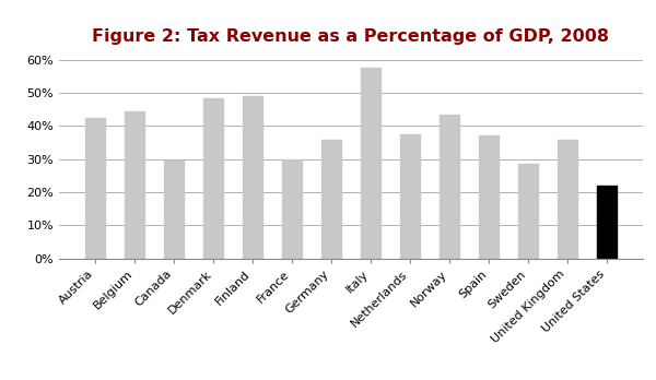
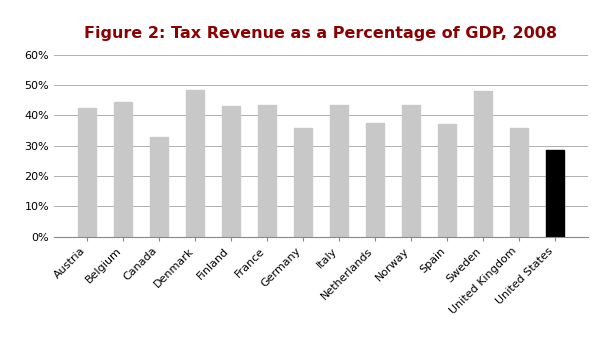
Canada: 29.5% -> 33.0%
Finland: 49.0% -> 43.0%
France: 30.0% -> 43.5%
Italy: 57.5% -> 43.5%
Sweden: 28.5% -> 48.0%
United States: 22.0% -> 28.5%
